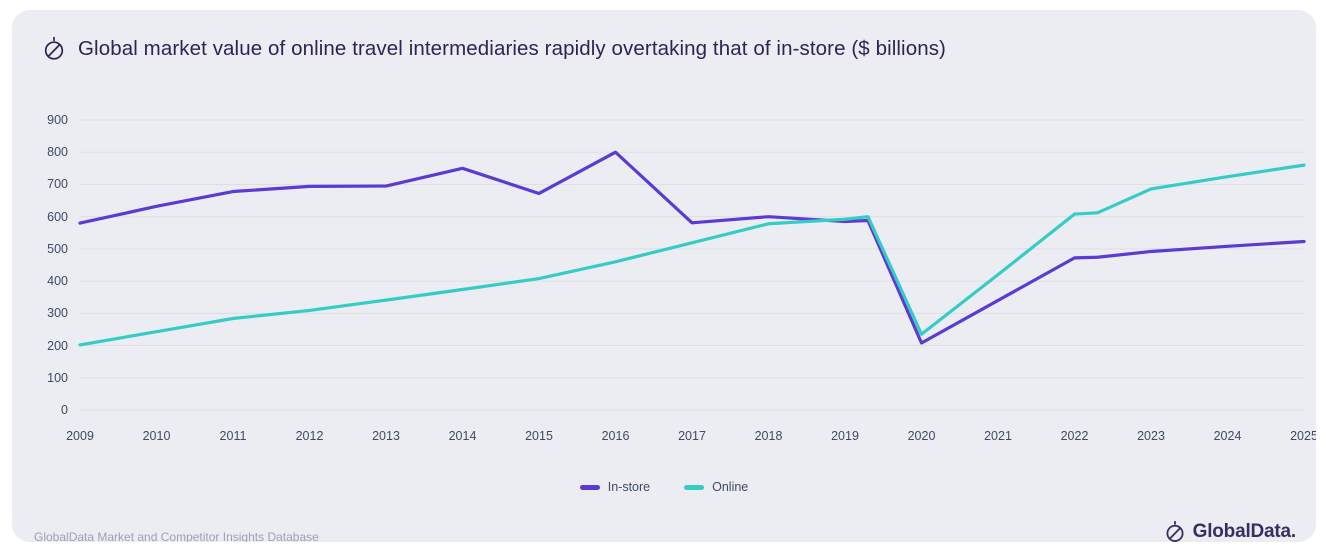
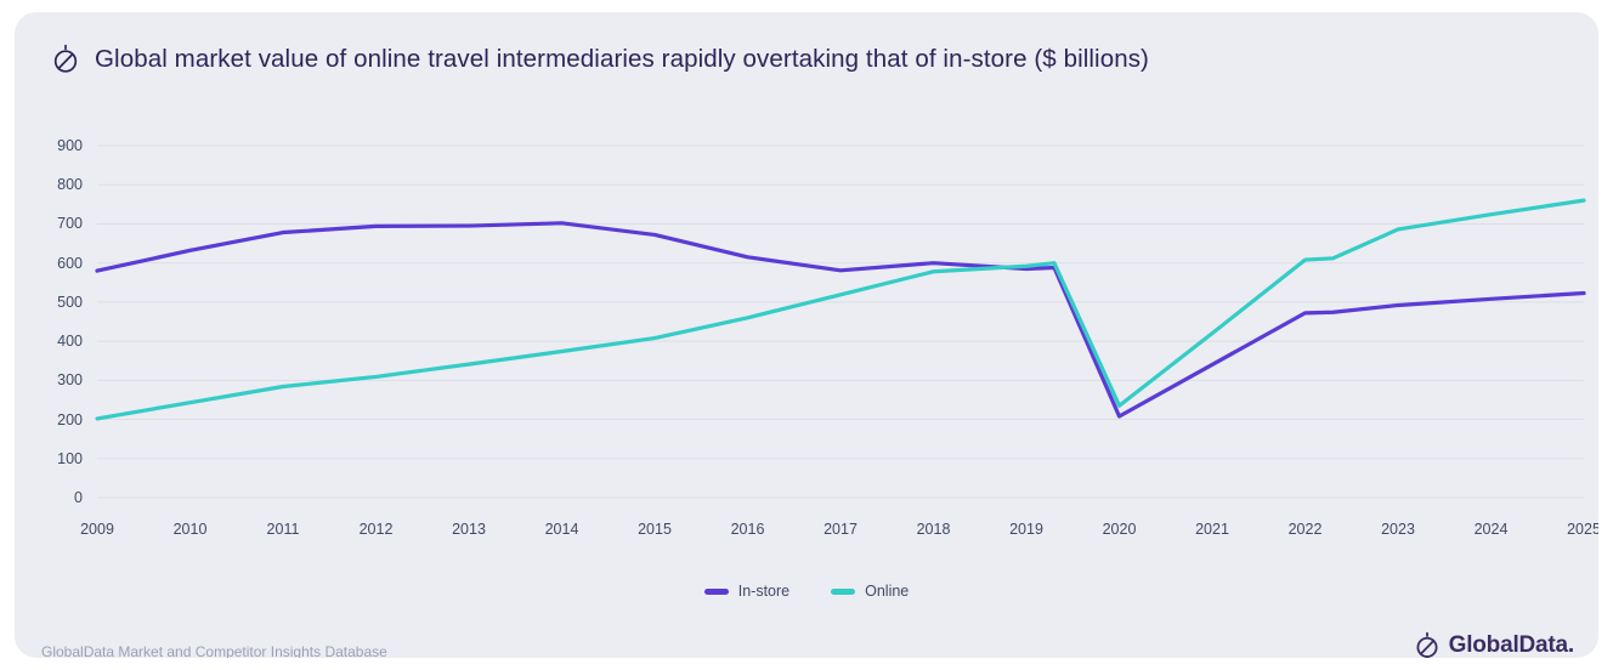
In-store/2014: 750 -> 700
In-store/2016: 800 -> 620
